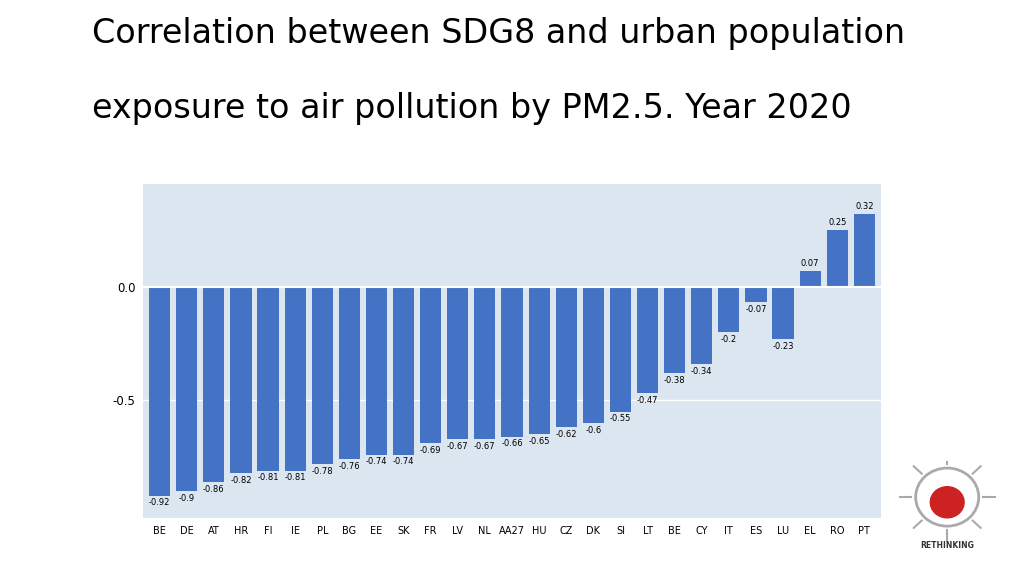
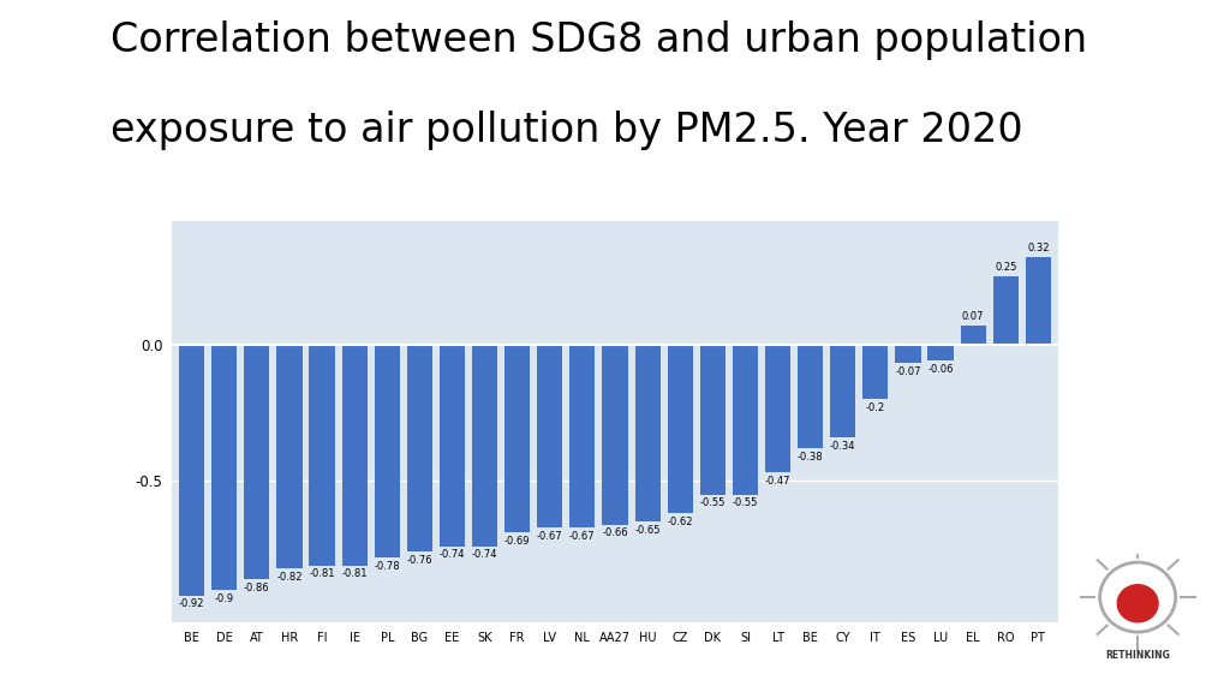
DK: -0.6 -> -0.55
LU: -0.23 -> -0.06
